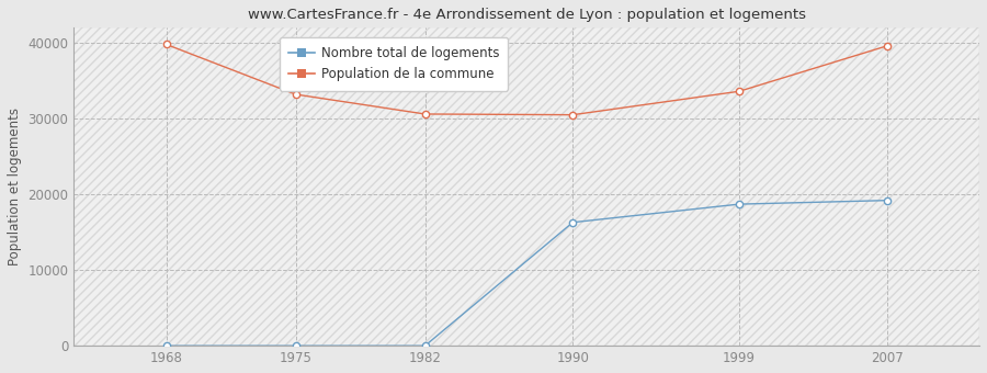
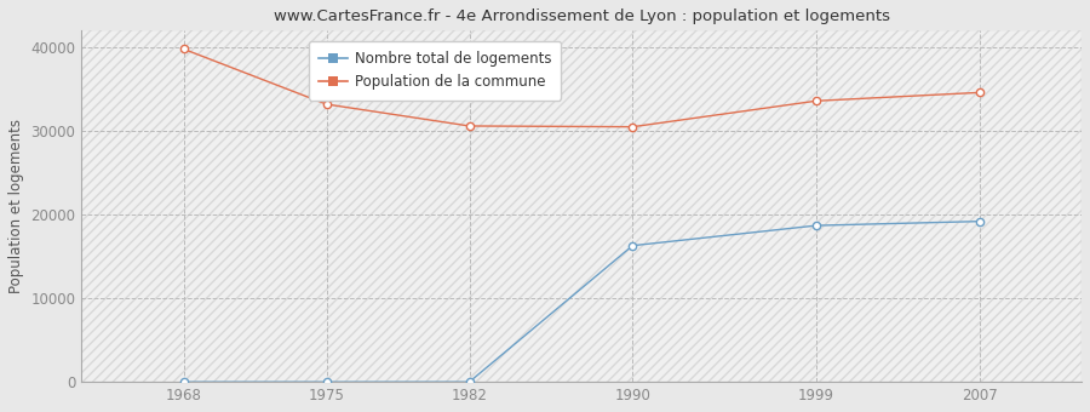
Population de la commune/2007: 39600 -> 34600
